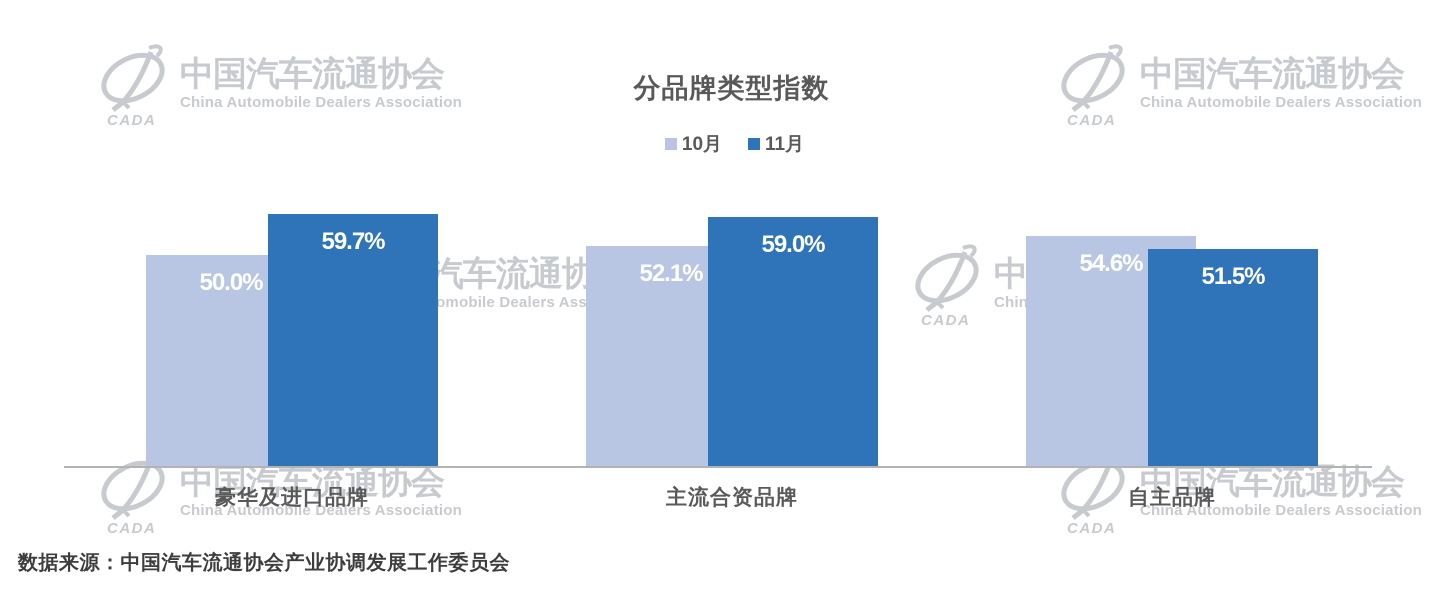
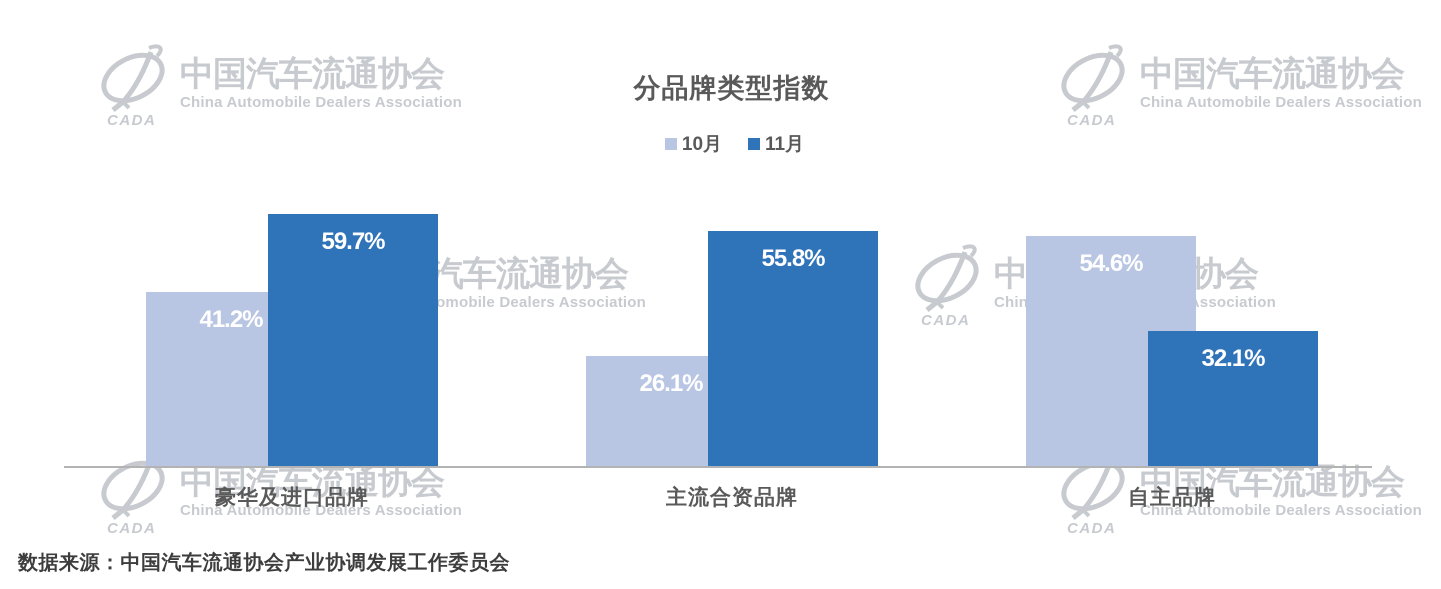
10月/豪华及进口品牌: 50.0% -> 41.2%
10月/主流合资品牌: 52.1% -> 26.1%
11月/主流合资品牌: 59.0% -> 55.8%
11月/自主品牌: 51.5% -> 32.1%
